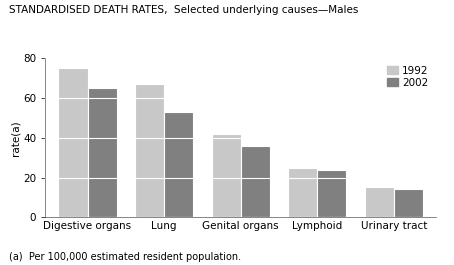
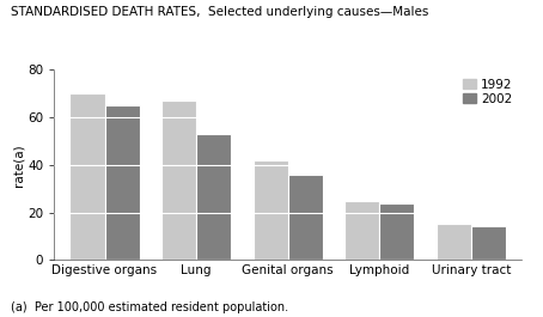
1992/Digestive organs: 75 -> 70
